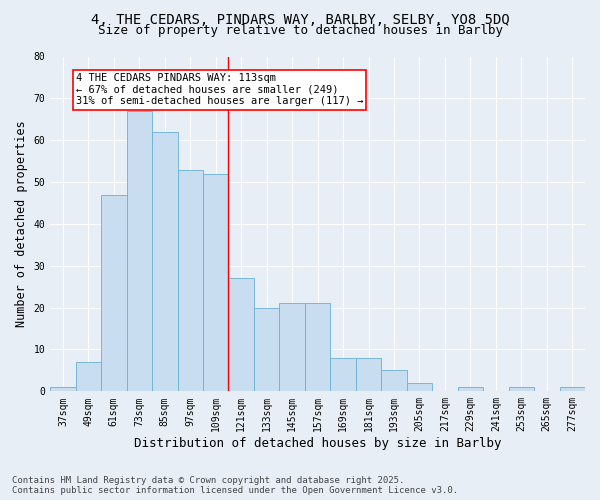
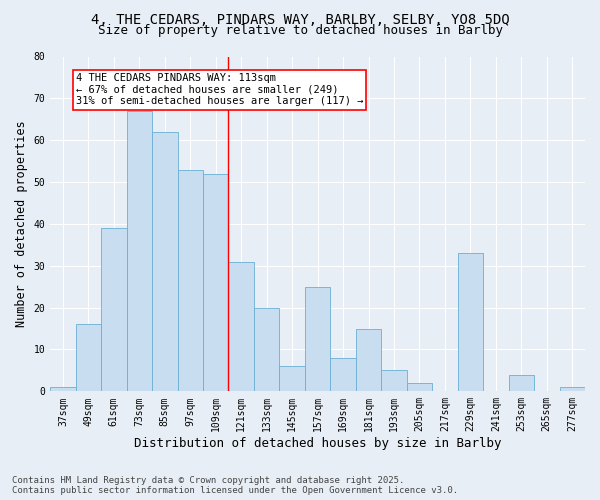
49sqm: 7 -> 16
61sqm: 47 -> 39
121sqm: 27 -> 31
145sqm: 21 -> 6
157sqm: 21 -> 25
181sqm: 8 -> 15
229sqm: 1 -> 33
253sqm: 1 -> 4
